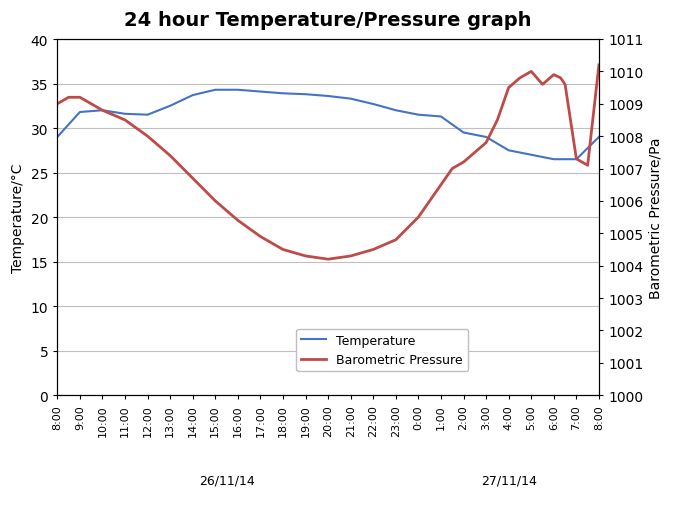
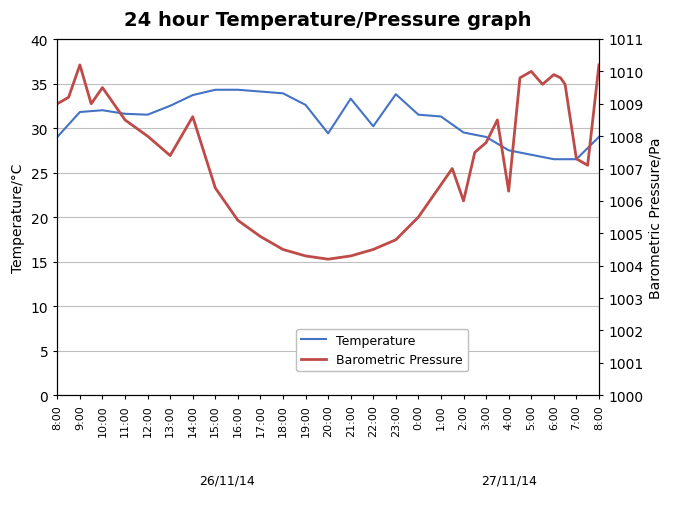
Barometric Pressure/9:00: 1009.2 -> 1010.2
Barometric Pressure/10:00: 1008.8 -> 1009.5
Barometric Pressure/14:00: 1006.7 -> 1008.6
Barometric Pressure/15:00: 1006.0 -> 1006.4
Temperature/19:00: 33.8 -> 32.6
Temperature/20:00: 33.6 -> 29.4
Temperature/22:00: 32.7 -> 30.2
Temperature/23:00: 32.0 -> 33.8
Barometric Pressure/2:00: 1007.2 -> 1006.0
Barometric Pressure/4:00: 1009.5 -> 1006.3
